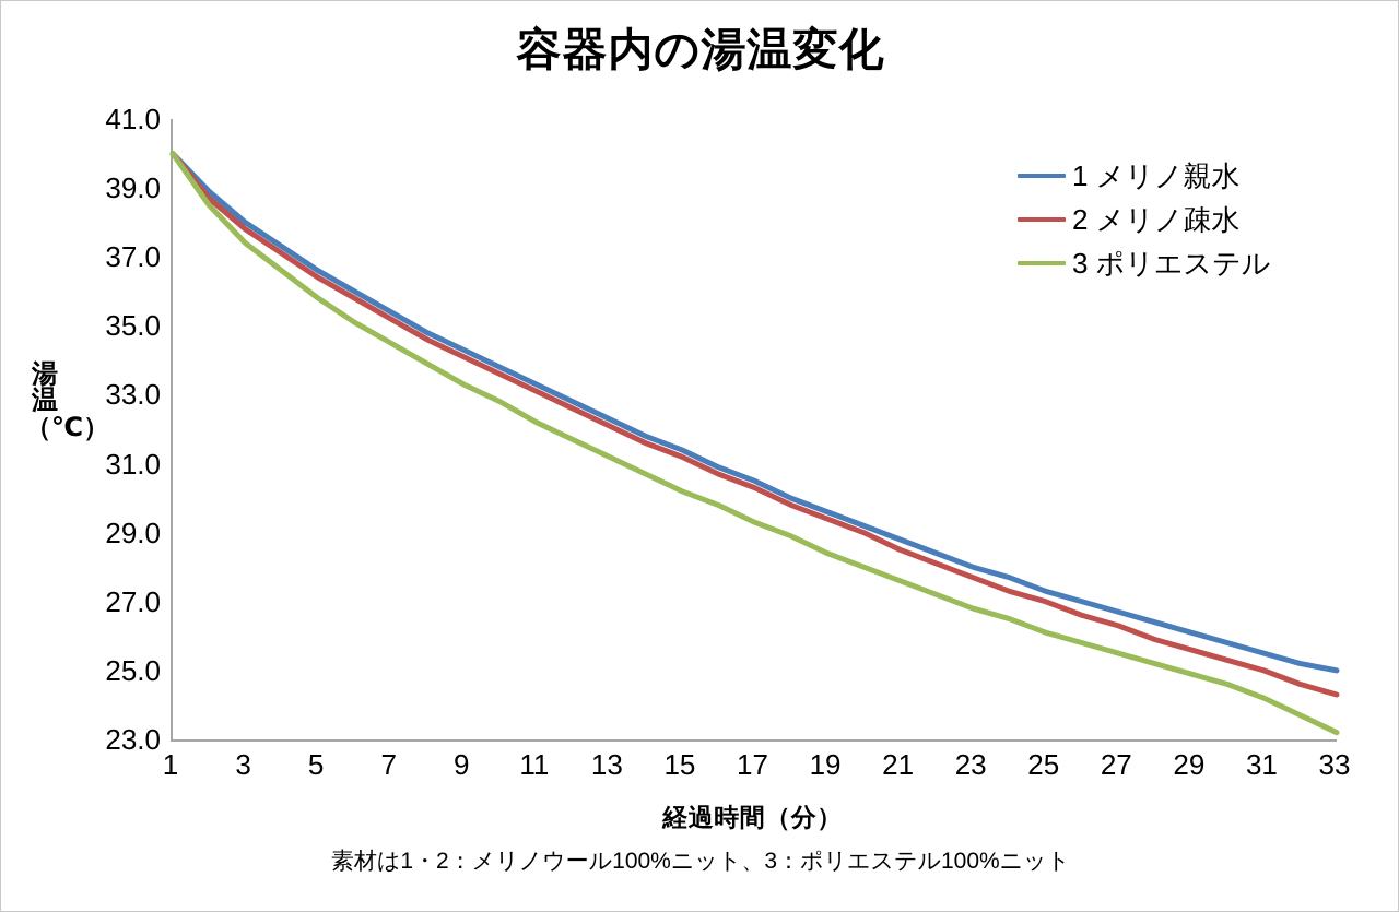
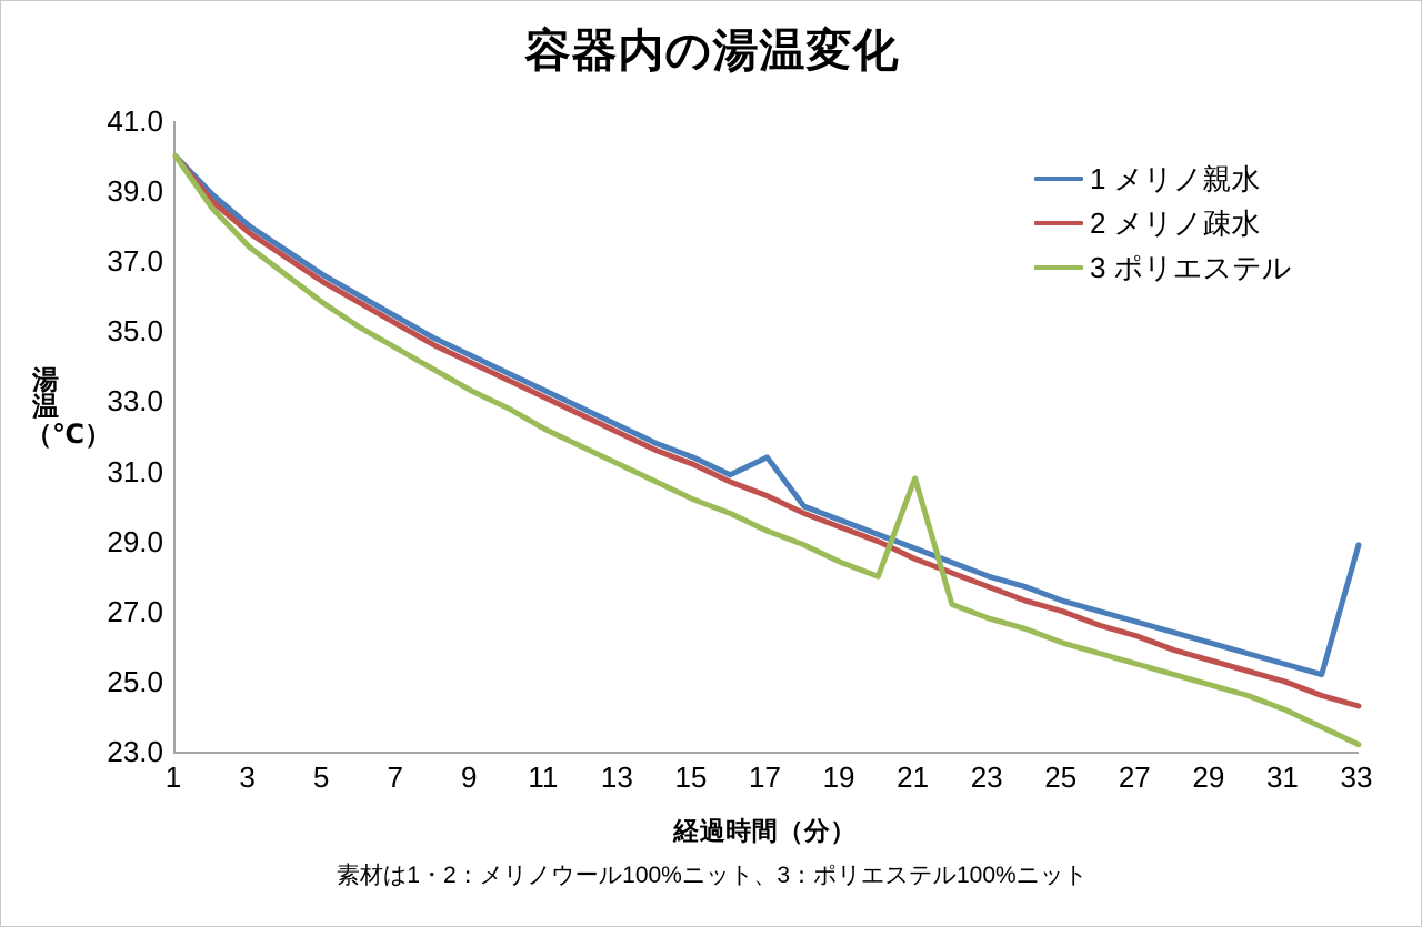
1 メリノ親水/17: 30.5 -> 31.4
3 ポリエステル/21: 27.6 -> 30.8
1 メリノ親水/33: 25.0 -> 28.9
